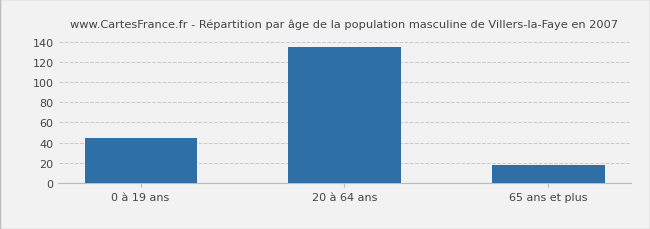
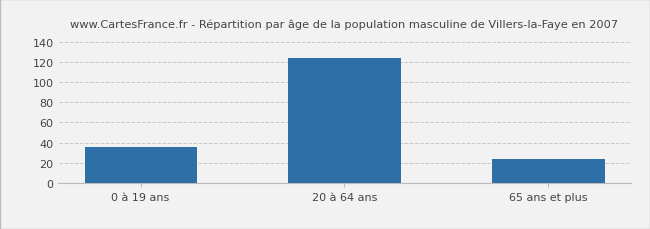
0 à 19 ans: 45 -> 36
20 à 64 ans: 135 -> 124
65 ans et plus: 18 -> 24
